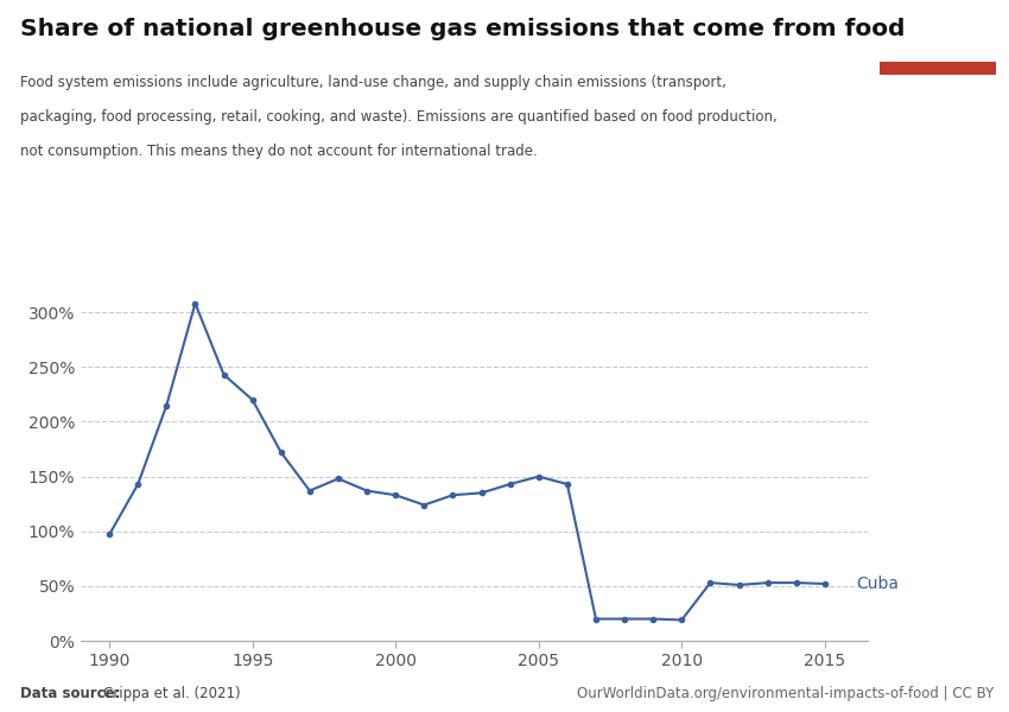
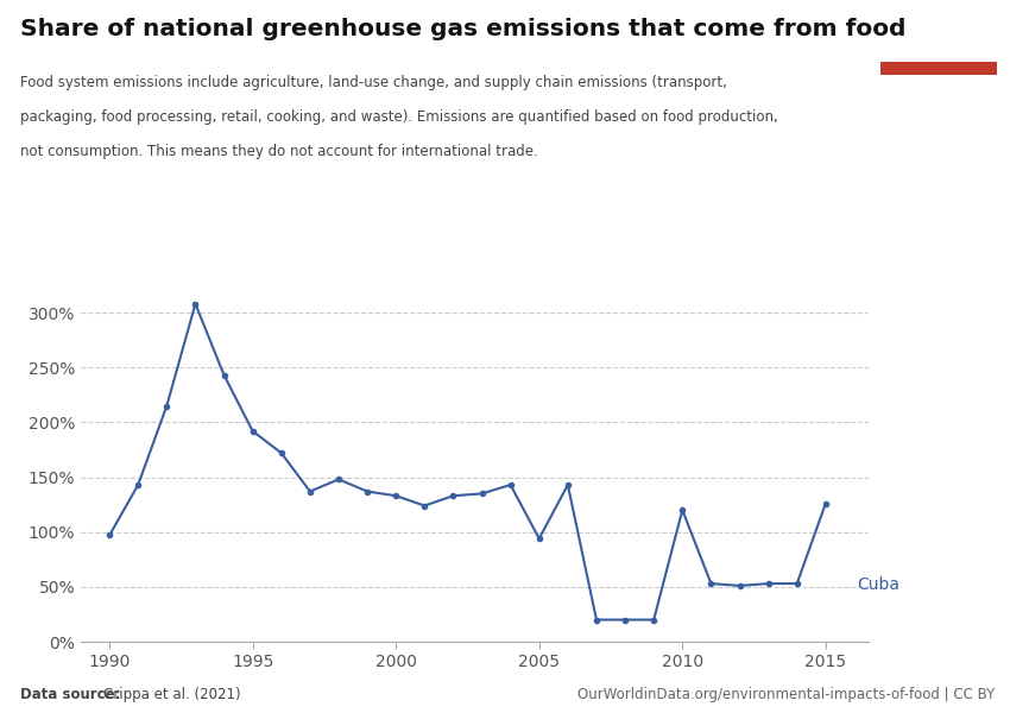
1995: 220% -> 192%
2005: 150% -> 94%
2010: 19% -> 120%
2015: 52% -> 126%
